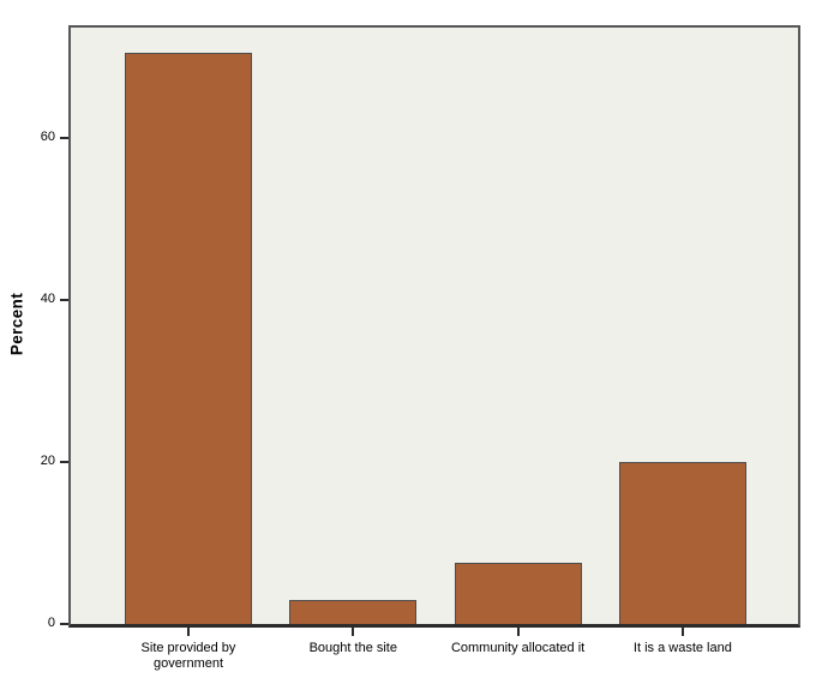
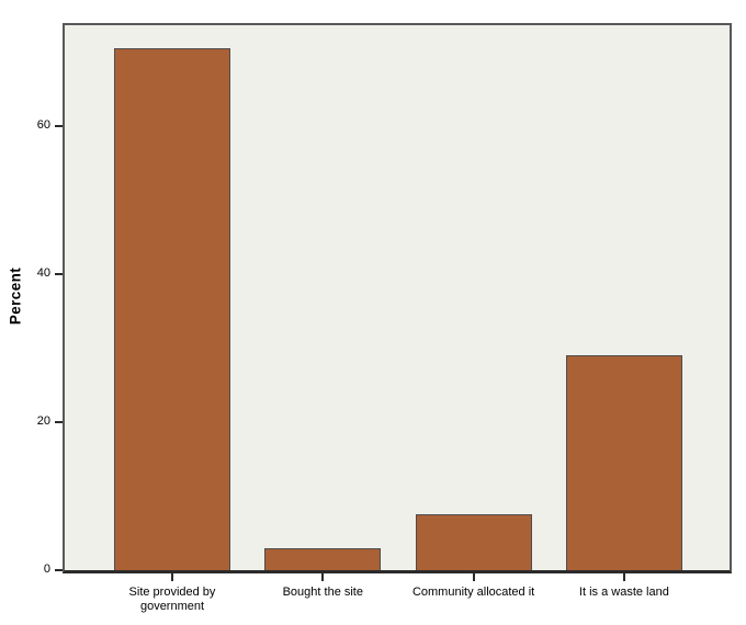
It is a waste land: 20 -> 29
